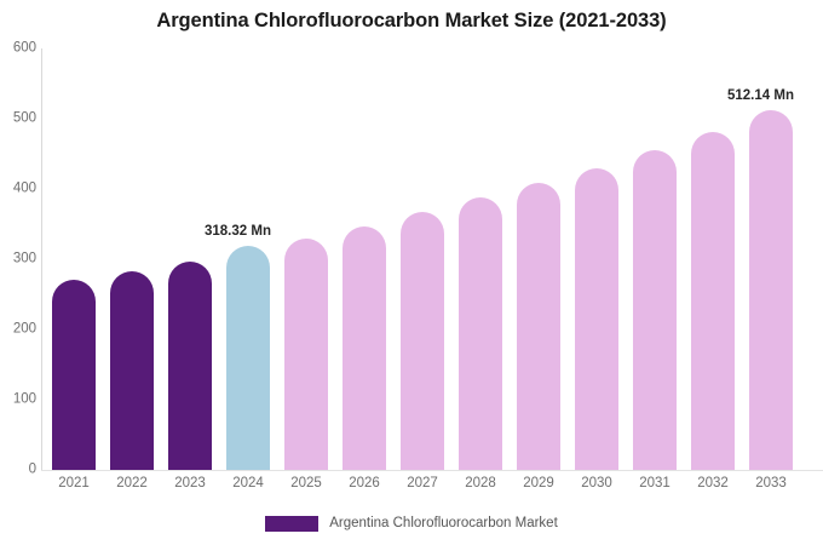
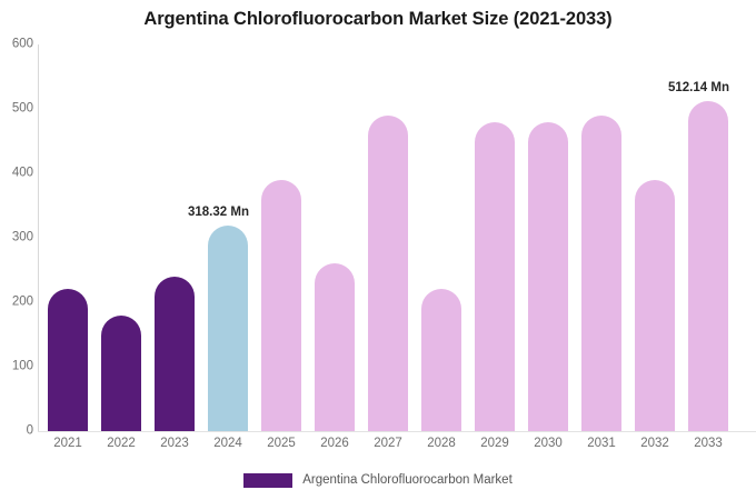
2021: 270 -> 220
2022: 280 -> 180
2023: 300 -> 240
2025: 330 -> 390
2026: 350 -> 260
2027: 370 -> 490
2028: 390 -> 220
2029: 410 -> 480
2030: 430 -> 480
2031: 460 -> 490
2032: 480 -> 390
